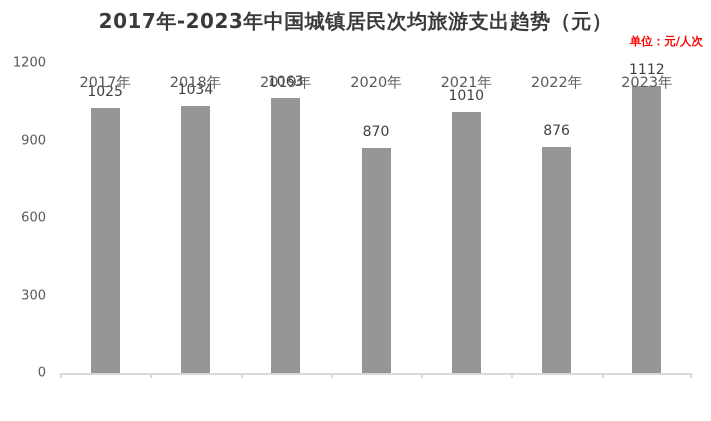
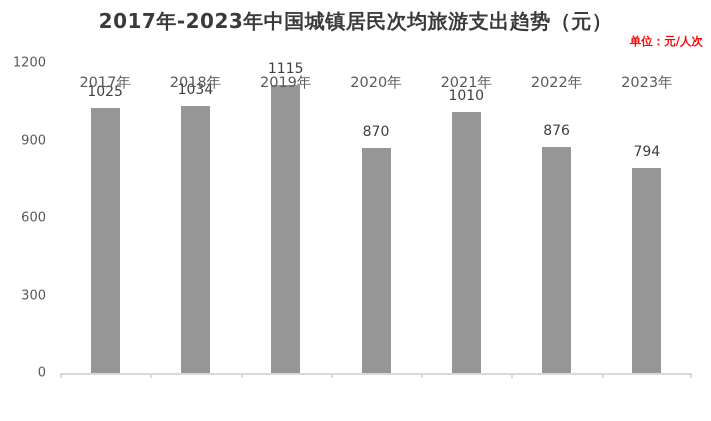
2019年: 1063 -> 1115
2023年: 1112 -> 794
